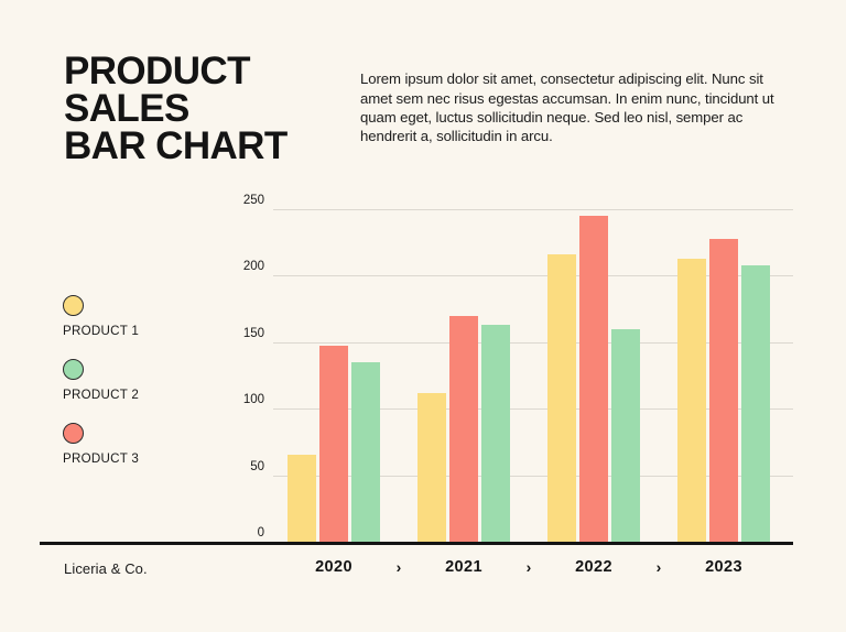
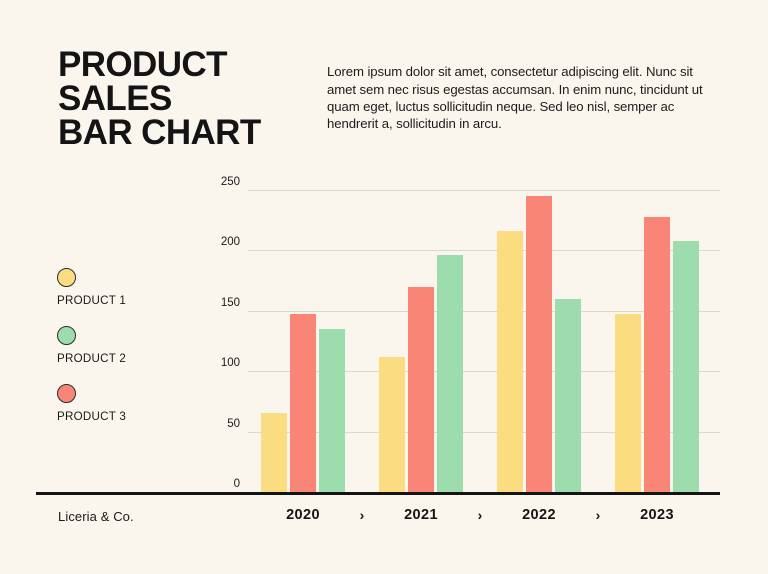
PRODUCT 2/2021: 163 -> 196
PRODUCT 1/2023: 213 -> 147
